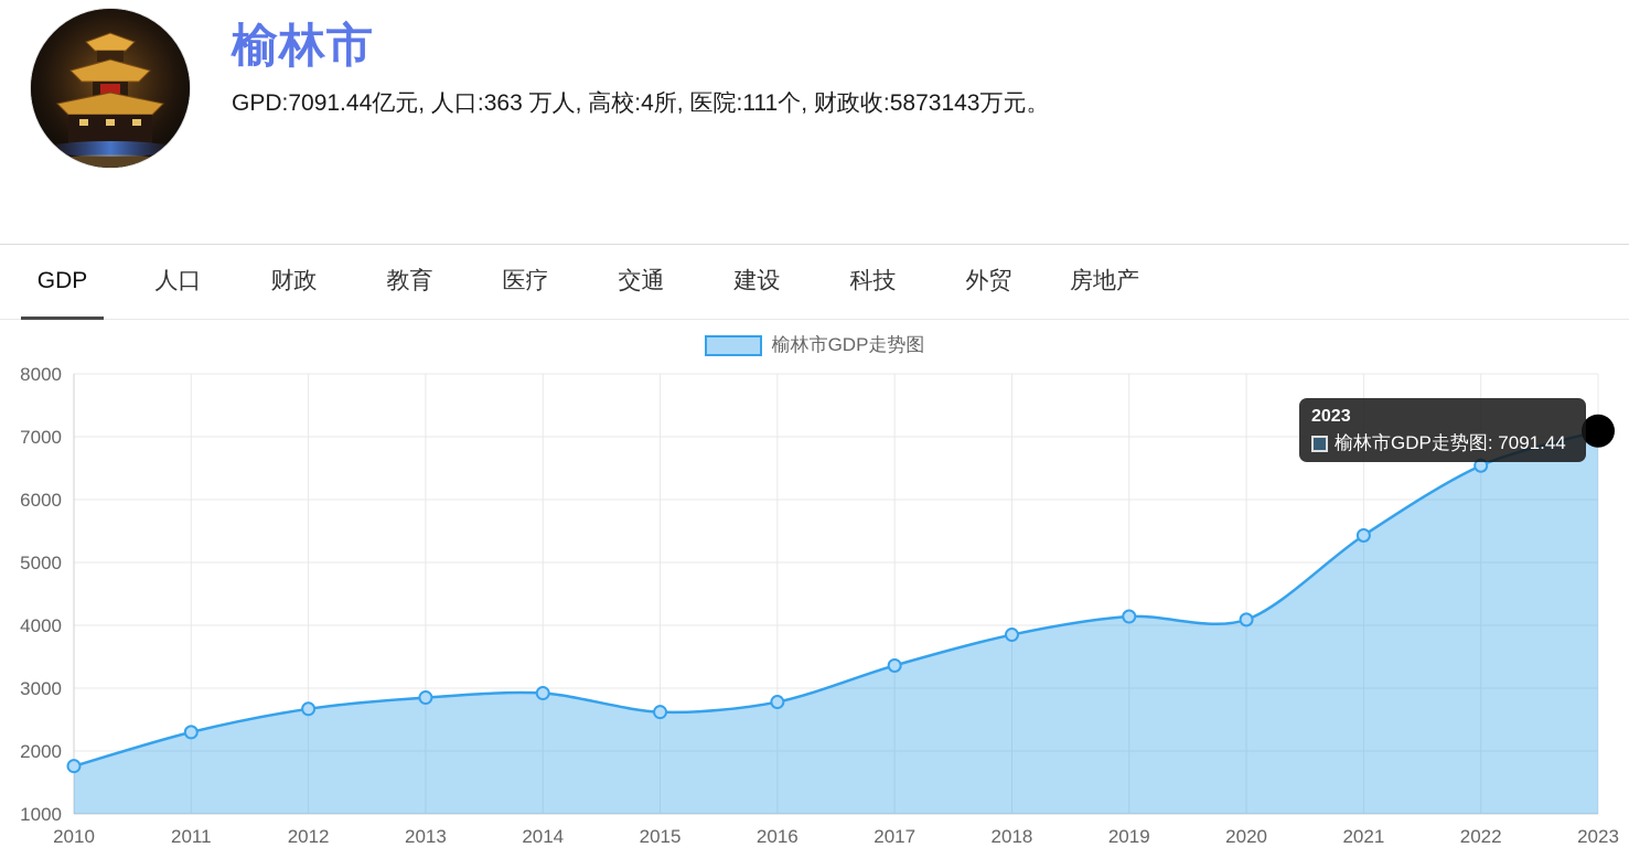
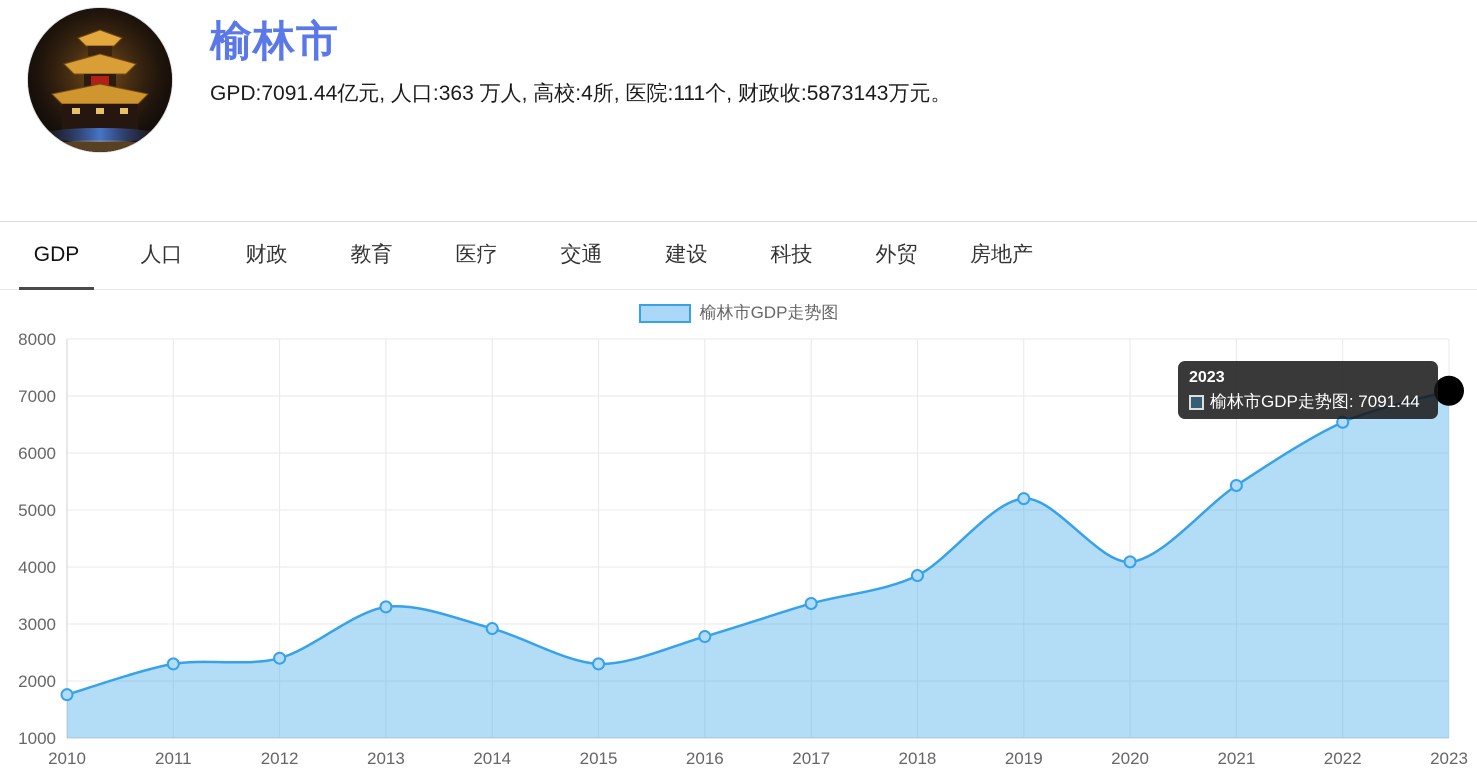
2012: 2700 -> 2400
2013: 2800 -> 3300
2015: 2600 -> 2300
2019: 4100 -> 5200
